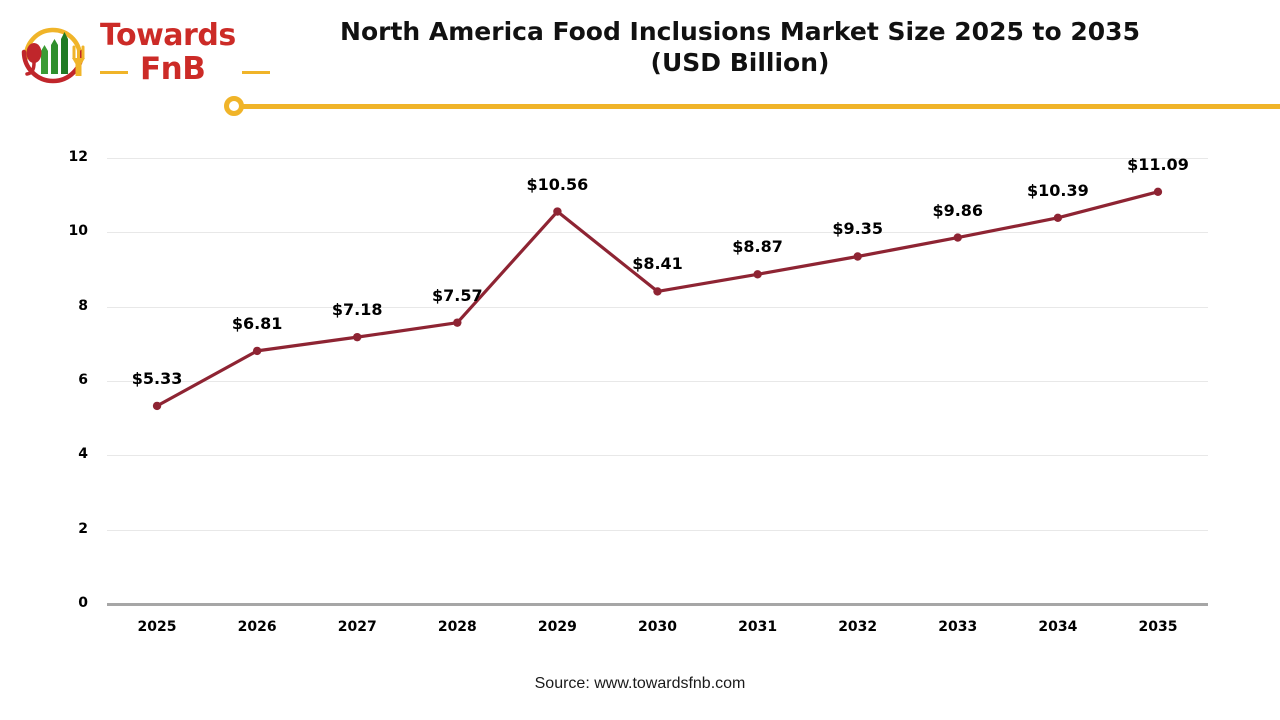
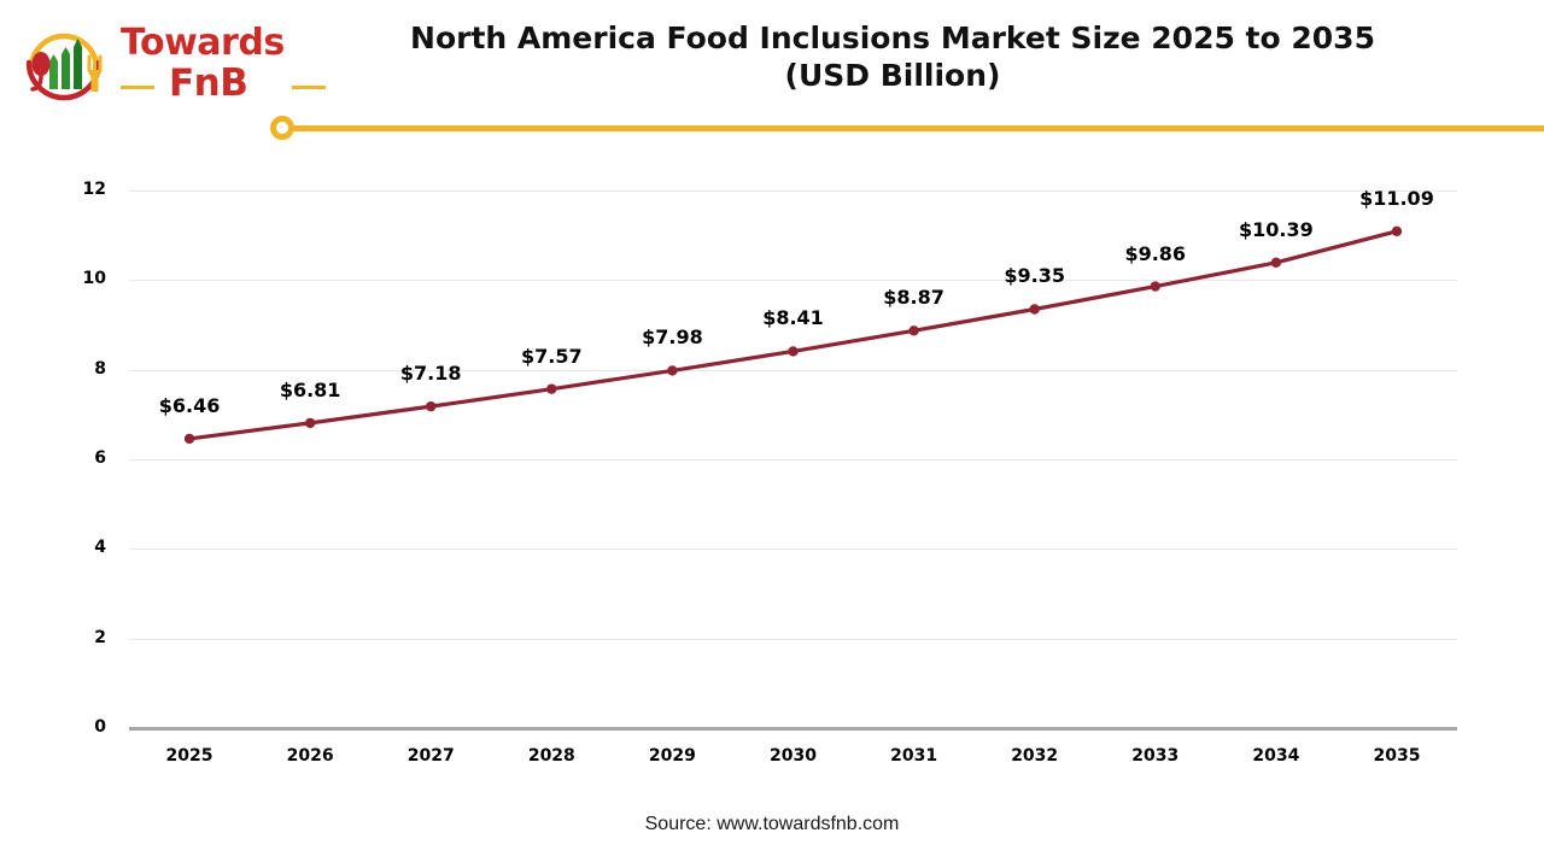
2025: $5.33 -> $6.46
2029: $10.56 -> $7.98
